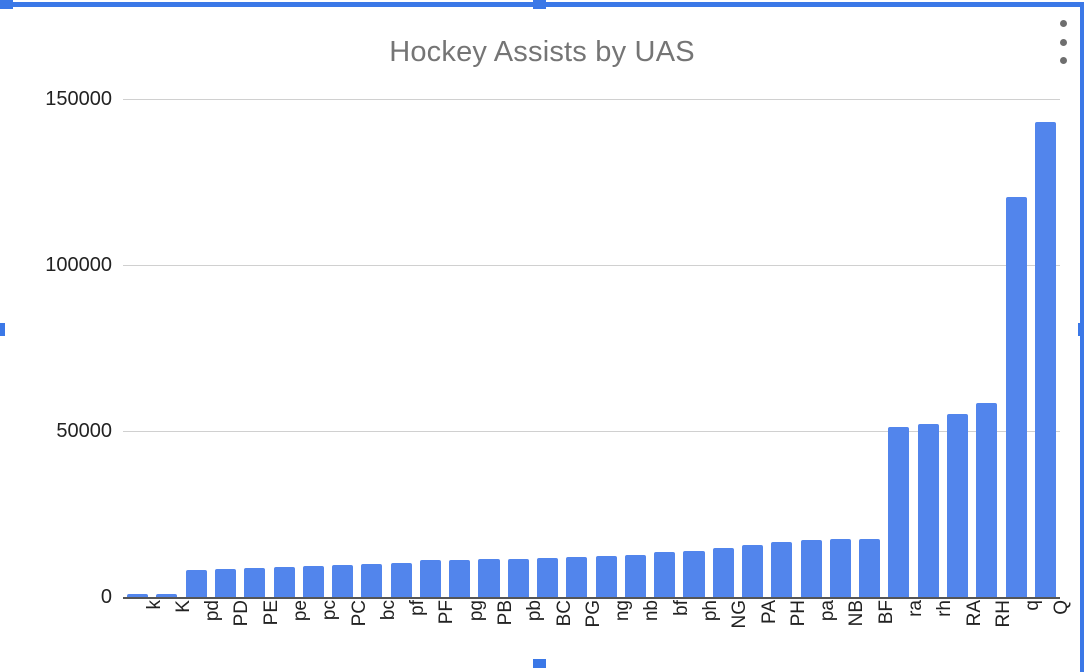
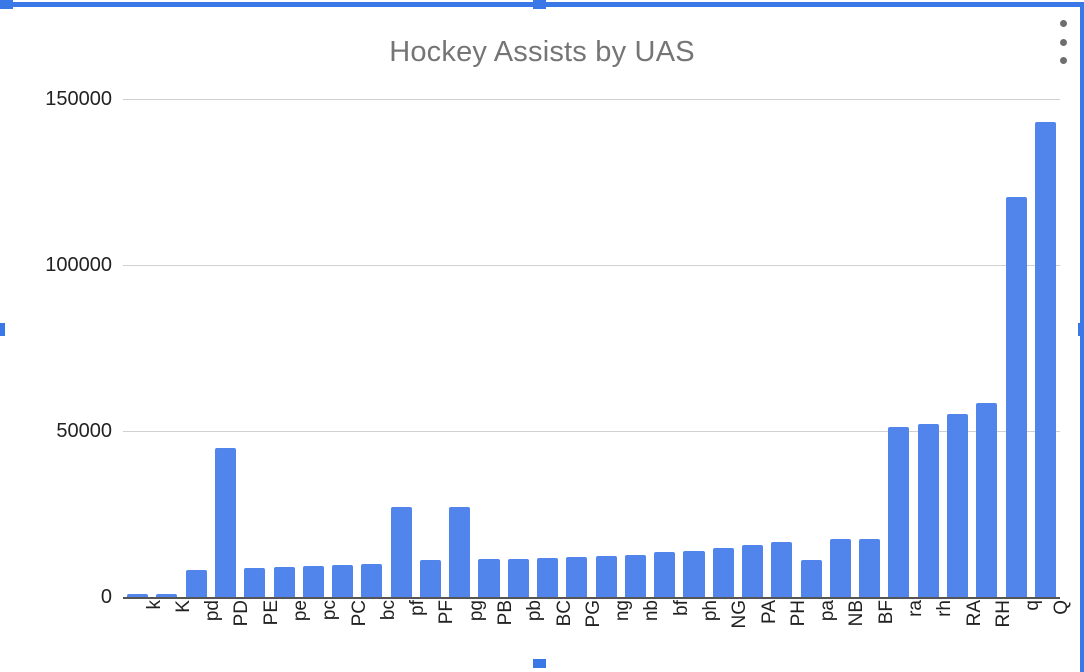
PD: 8000 -> 45000
pf: 10000 -> 27000
pg: 11000 -> 27000
pa: 17000 -> 11000
